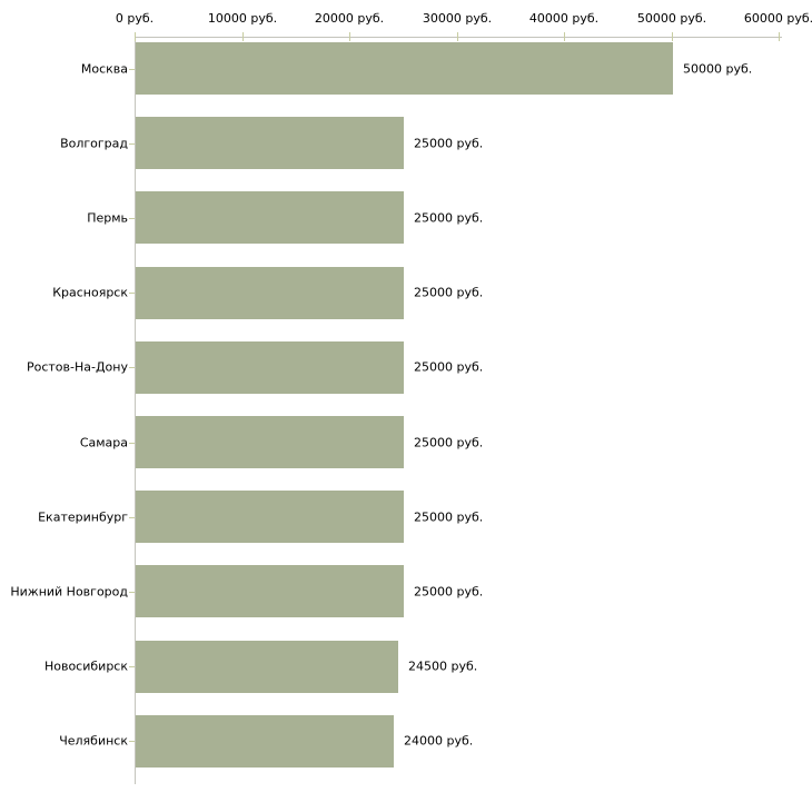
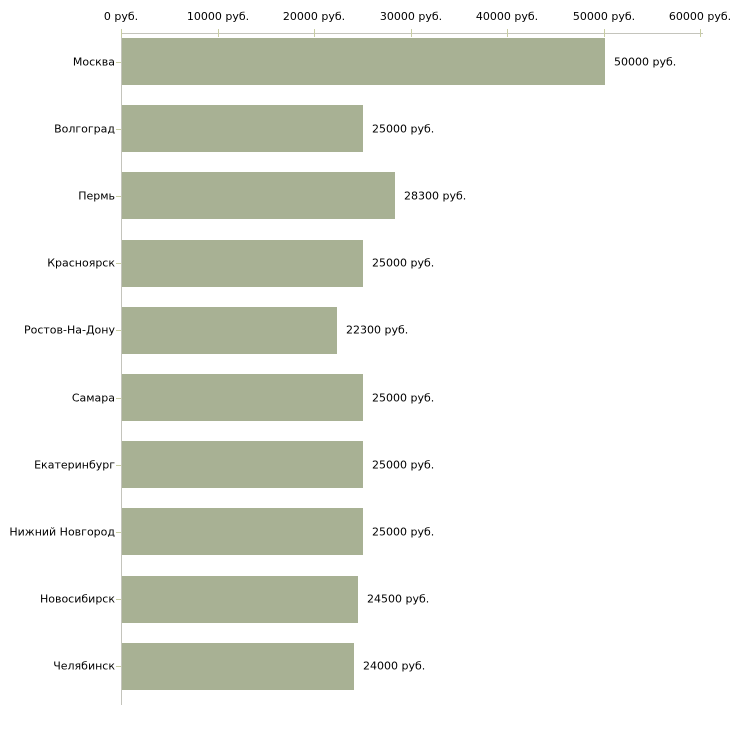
Пермь: 25000 -> 28300
Ростов-На-Дону: 25000 -> 22300
